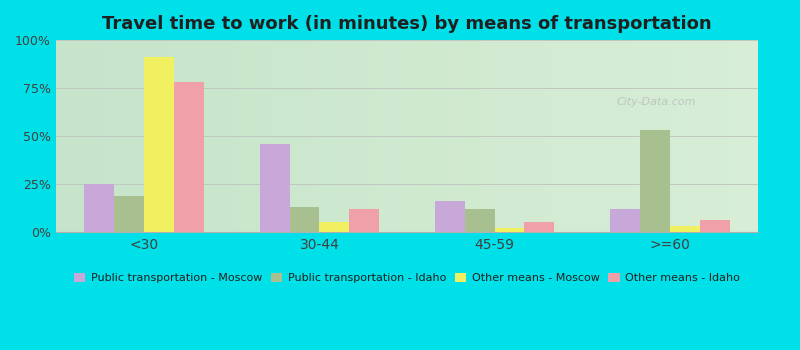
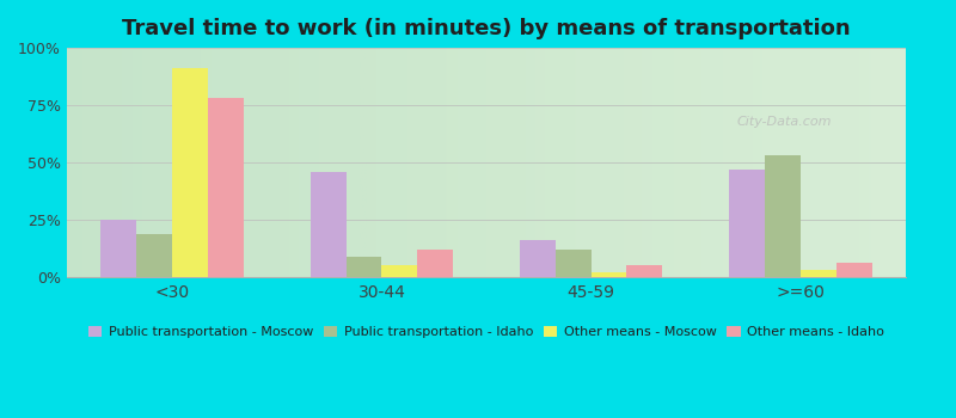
Public transportation - Idaho/30-44: 13% -> 9%
Public transportation - Moscow/>=60: 12% -> 47%
